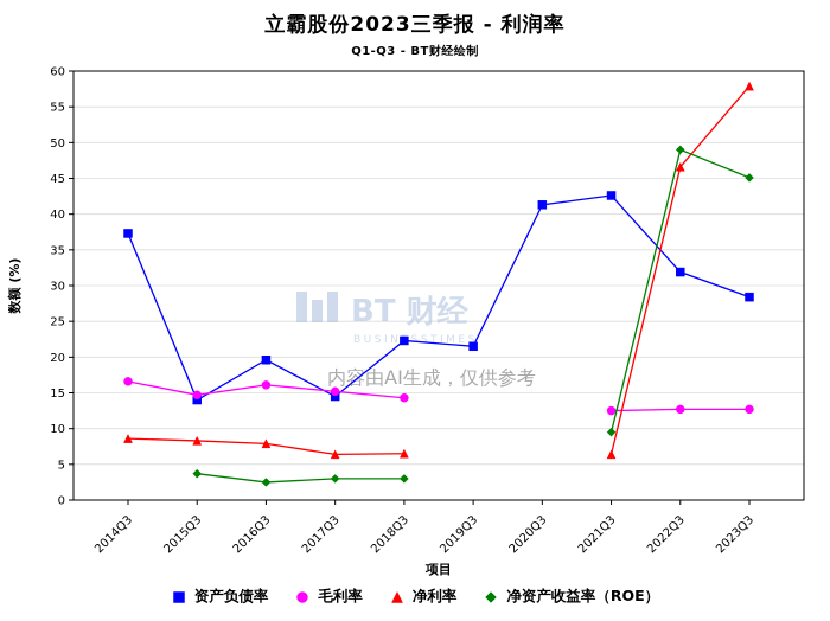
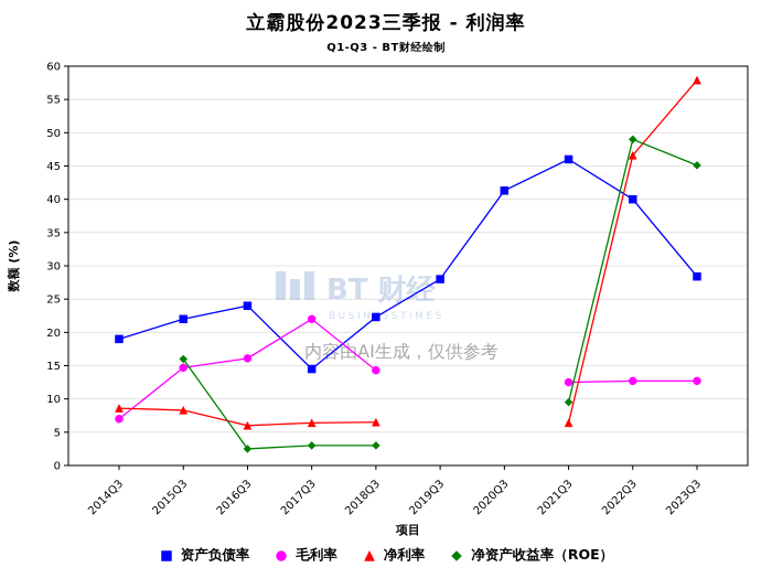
资产负债率/2014Q3: 37 -> 19
毛利率/2014Q3: 17 -> 7
资产负债率/2015Q3: 14 -> 22
净资产收益率（ROE）/2015Q3: 4 -> 16
资产负债率/2016Q3: 20 -> 24
净利率/2016Q3: 8 -> 6
毛利率/2017Q3: 15 -> 22
资产负债率/2019Q3: 22 -> 28
资产负债率/2021Q3: 43 -> 46
资产负债率/2022Q3: 32 -> 40
